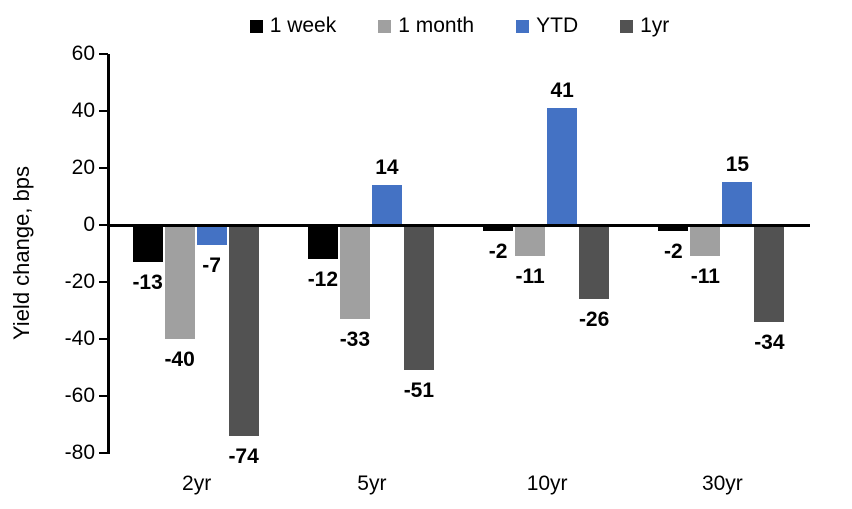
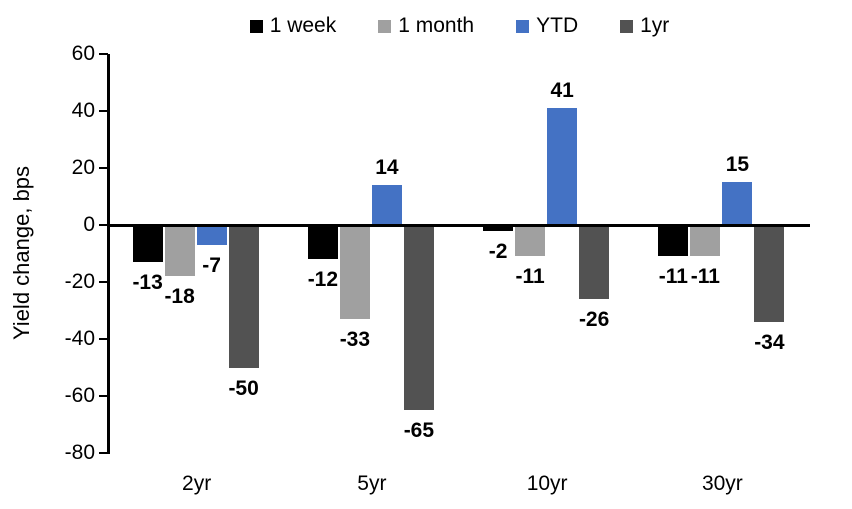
1 month/2yr: -40 -> -18
1yr/2yr: -74 -> -50
1yr/5yr: -51 -> -65
1 week/30yr: -2 -> -11
